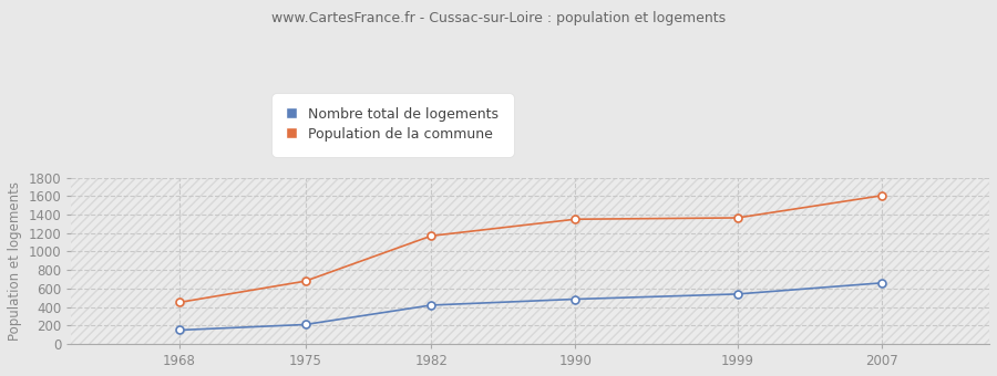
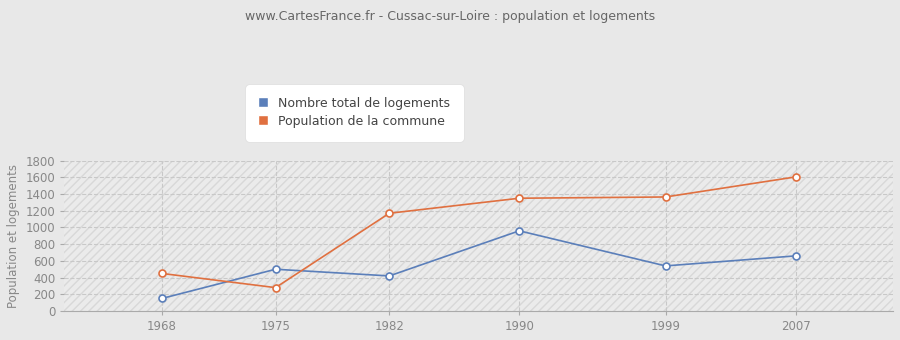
Nombre total de logements/1975: 210 -> 500
Population de la commune/1975: 680 -> 280
Nombre total de logements/1990: 480 -> 960
